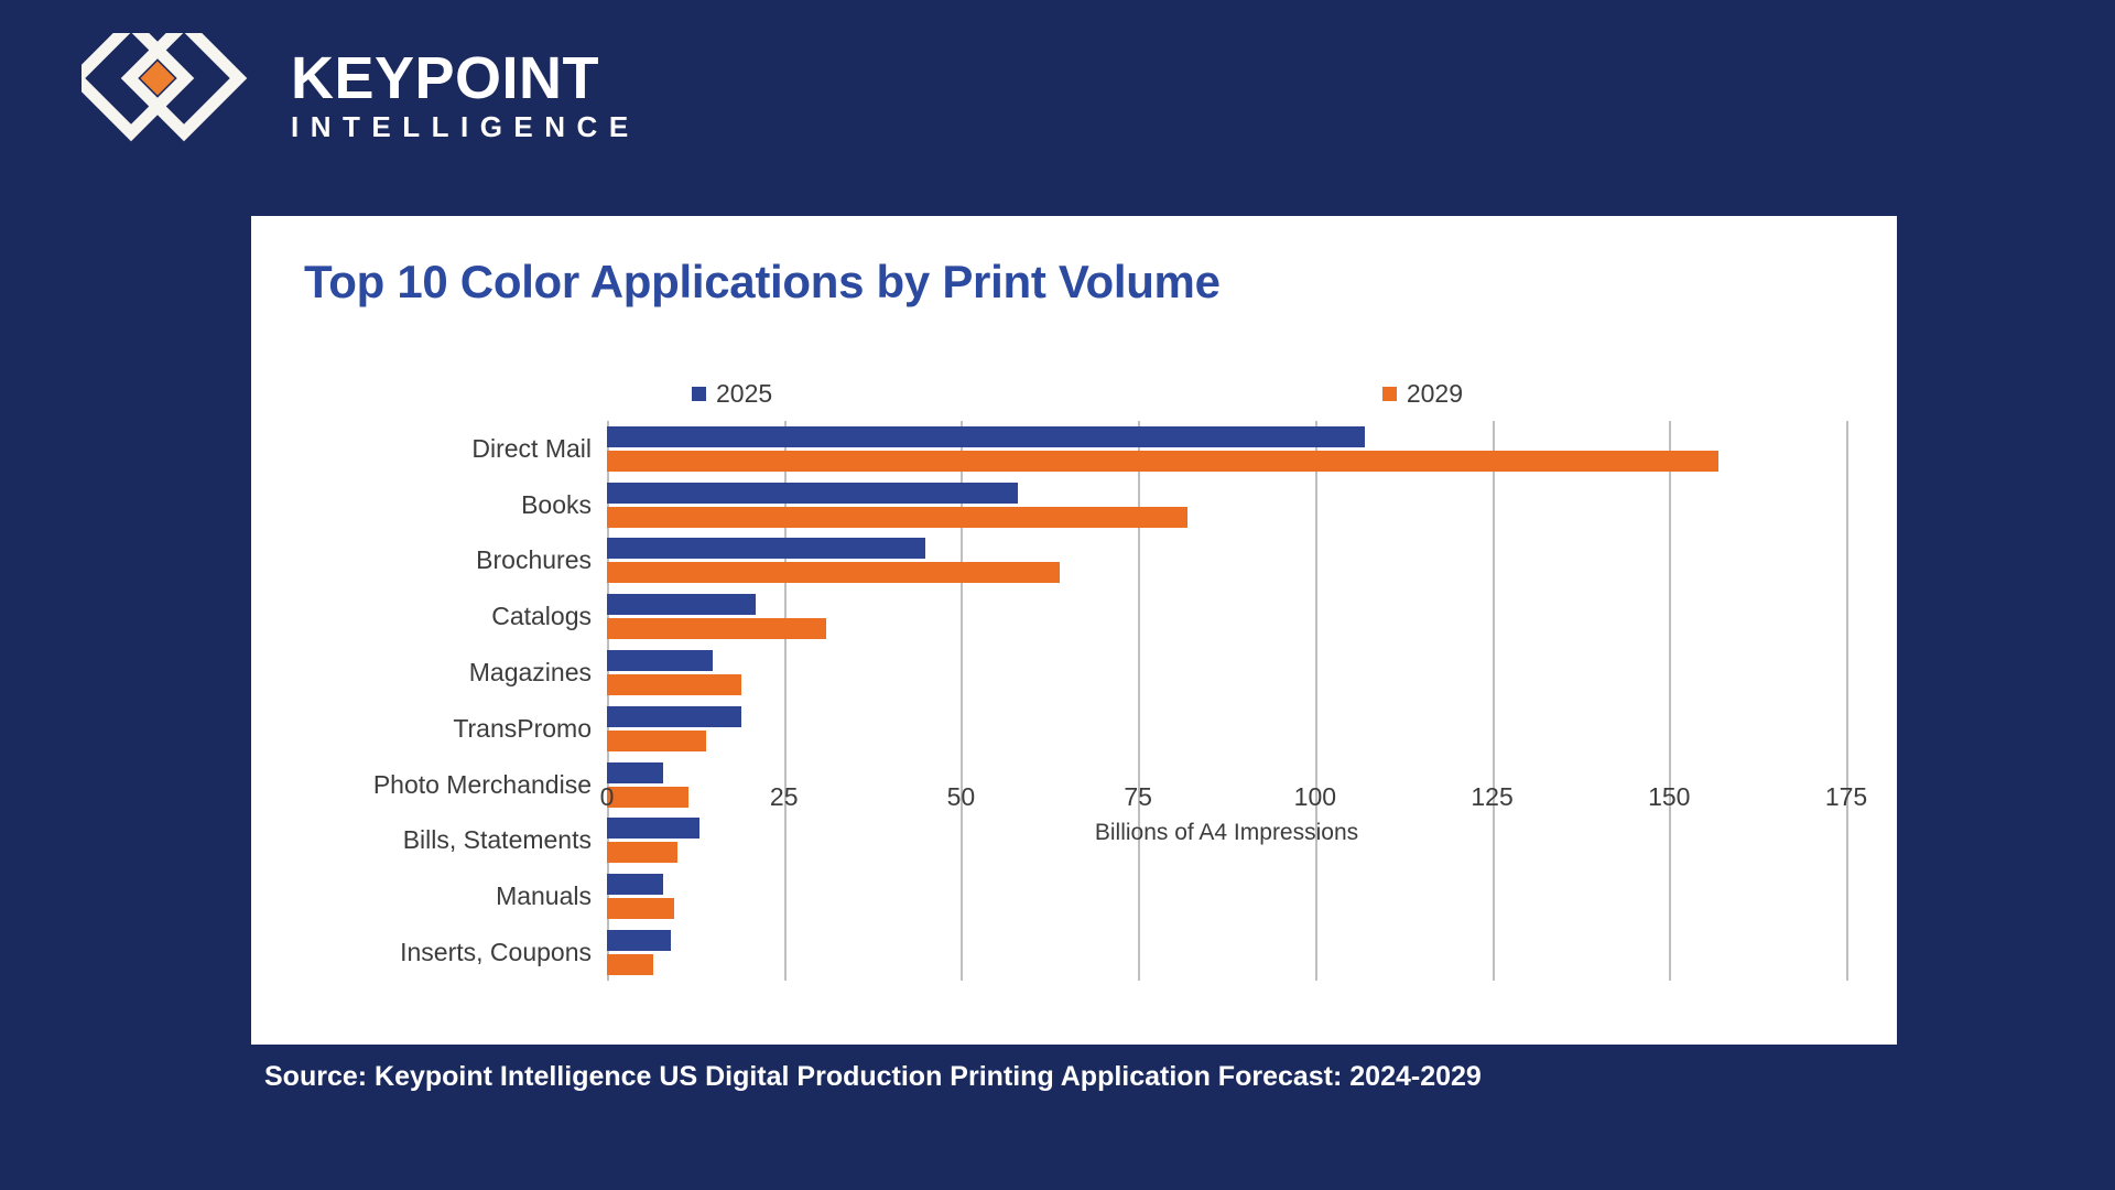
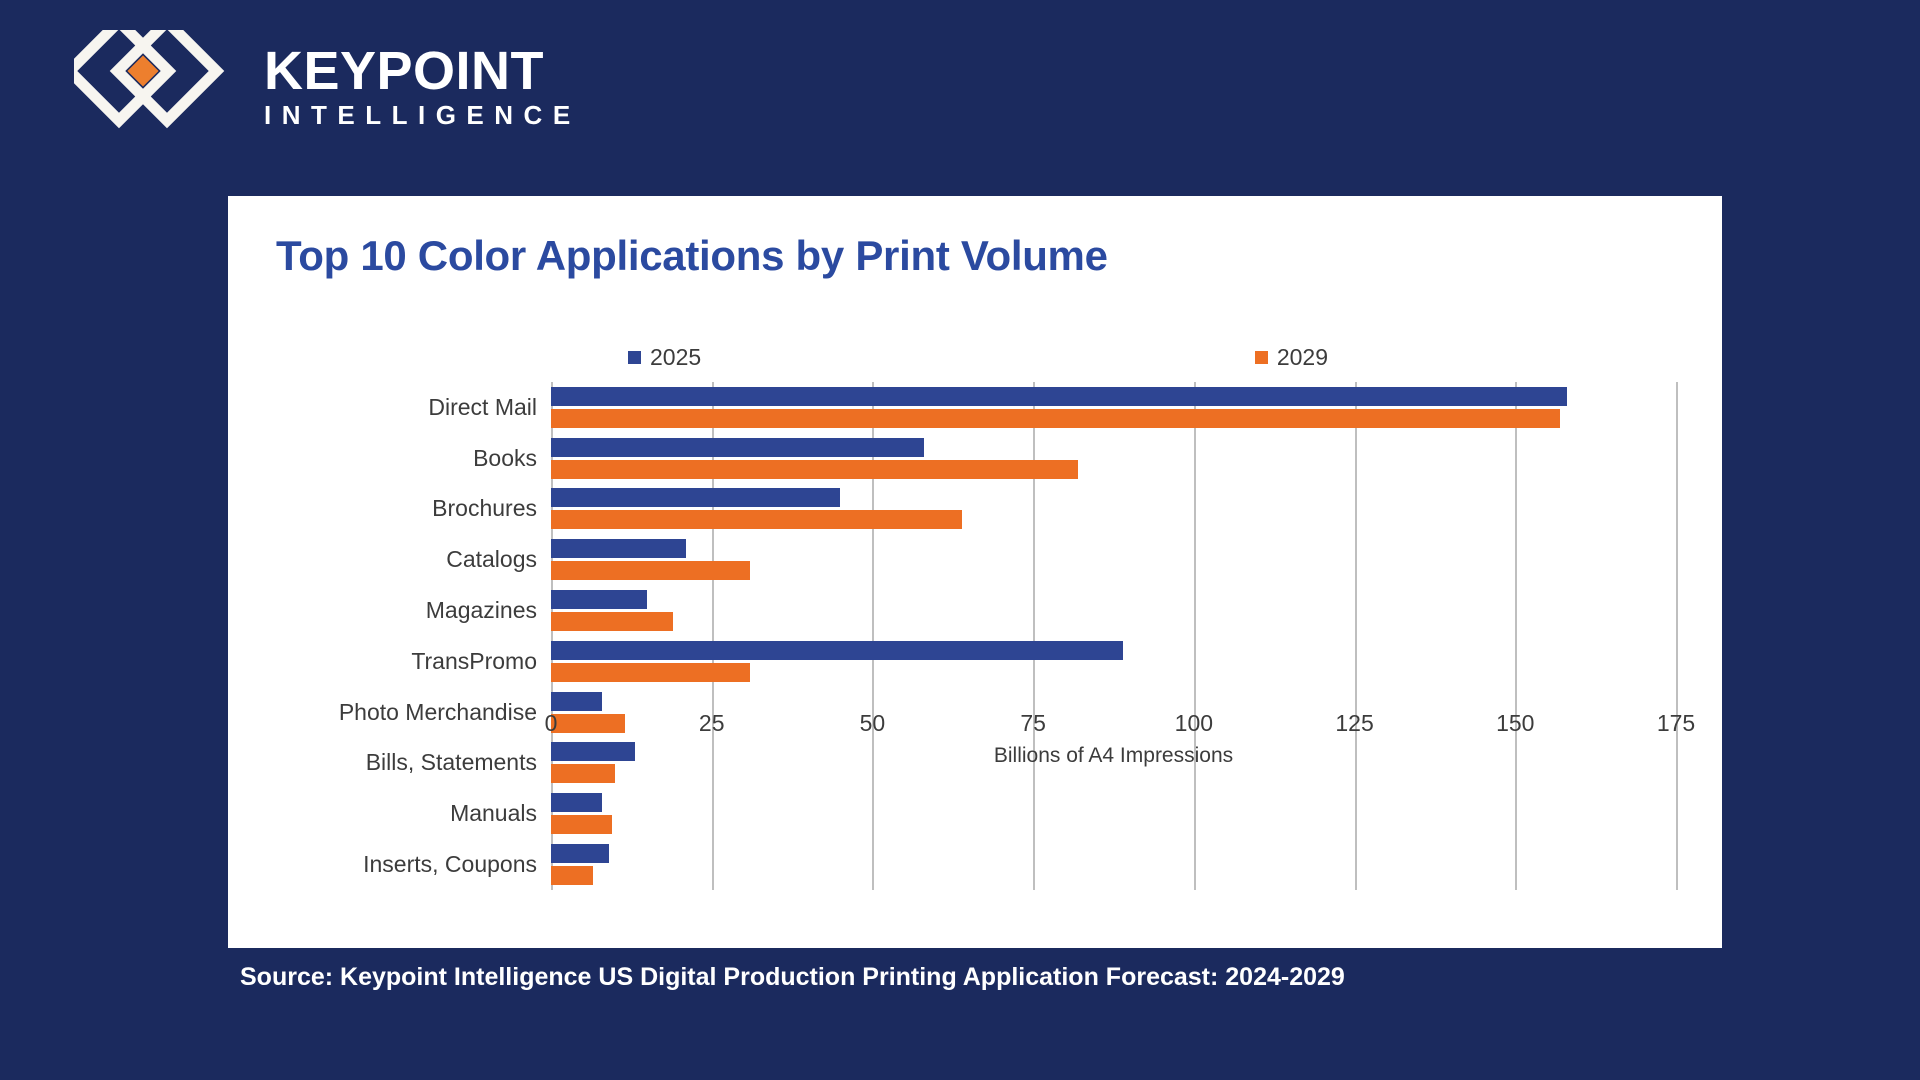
2025/Direct Mail: 107 -> 158
2025/TransPromo: 19 -> 89
2029/TransPromo: 14 -> 31
